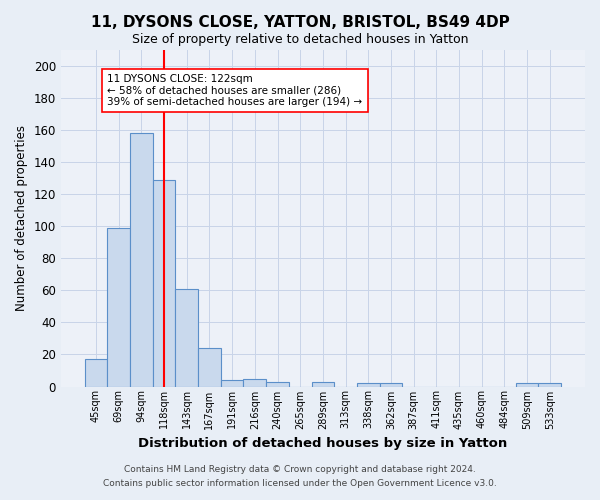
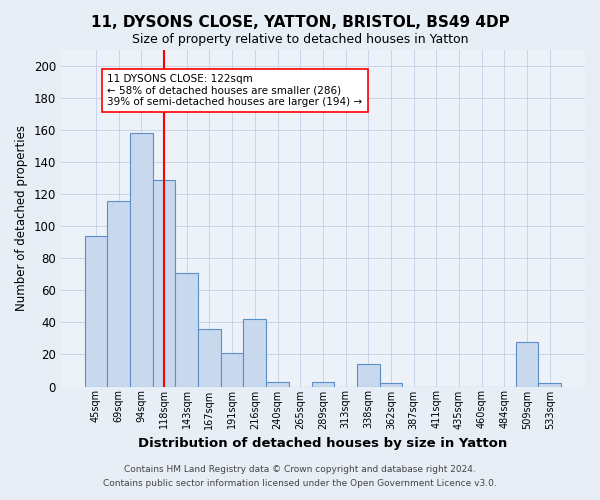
45sqm: 17 -> 94
69sqm: 99 -> 116
143sqm: 61 -> 71
167sqm: 24 -> 36
191sqm: 4 -> 21
216sqm: 5 -> 42
338sqm: 2 -> 14
509sqm: 2 -> 28
